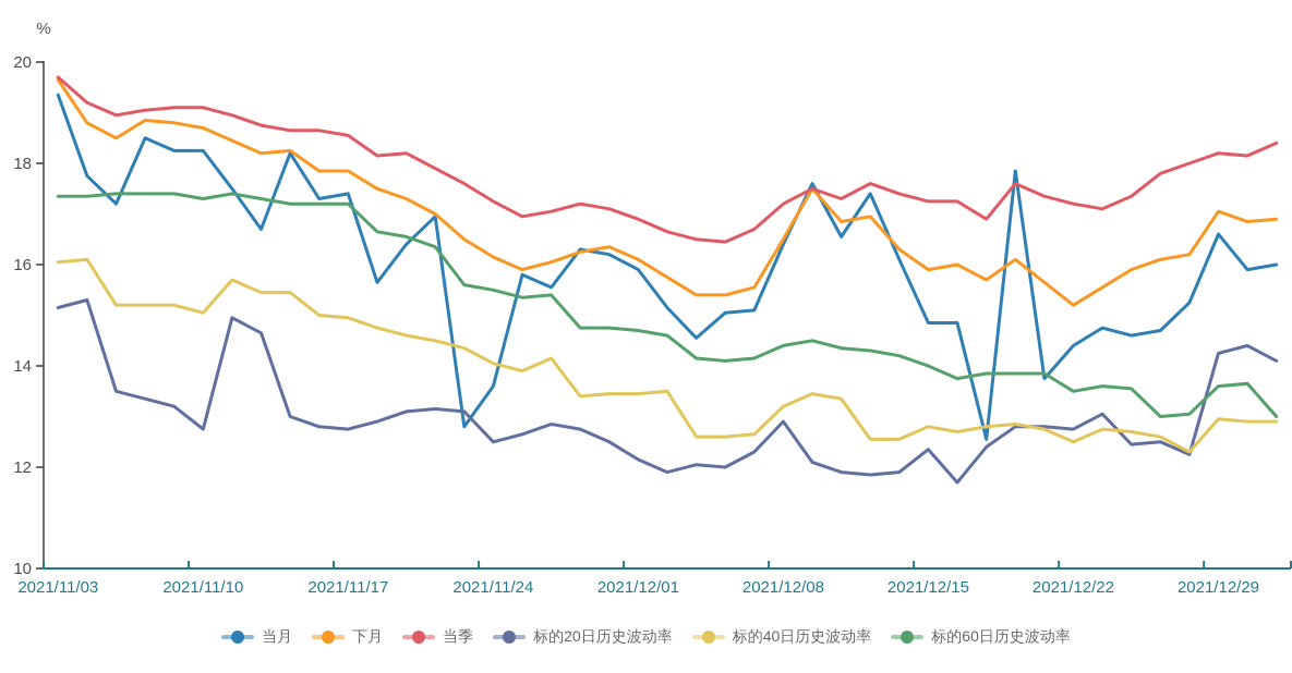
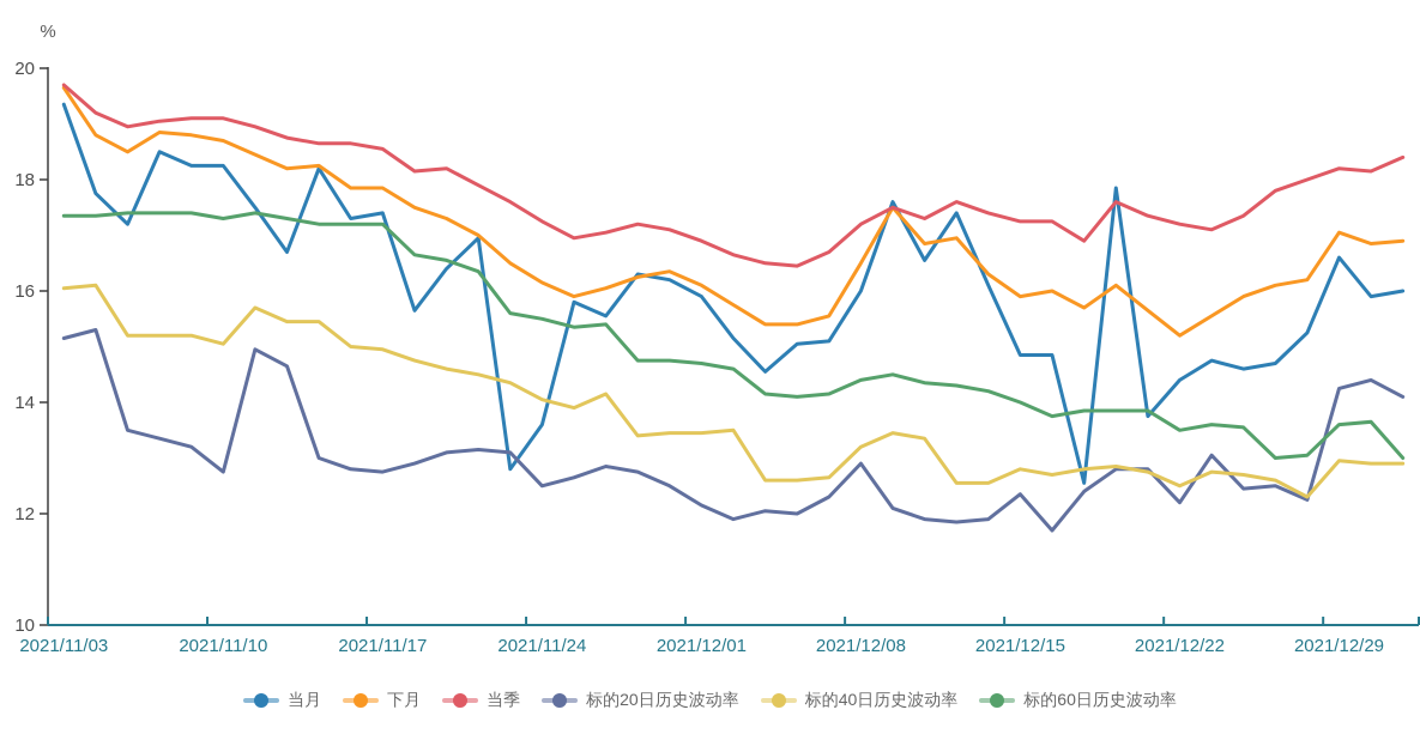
当月/2021/12/08: 16.4 -> 16.0
标的20日历史波动率/2021/12/22: 12.8 -> 12.2
